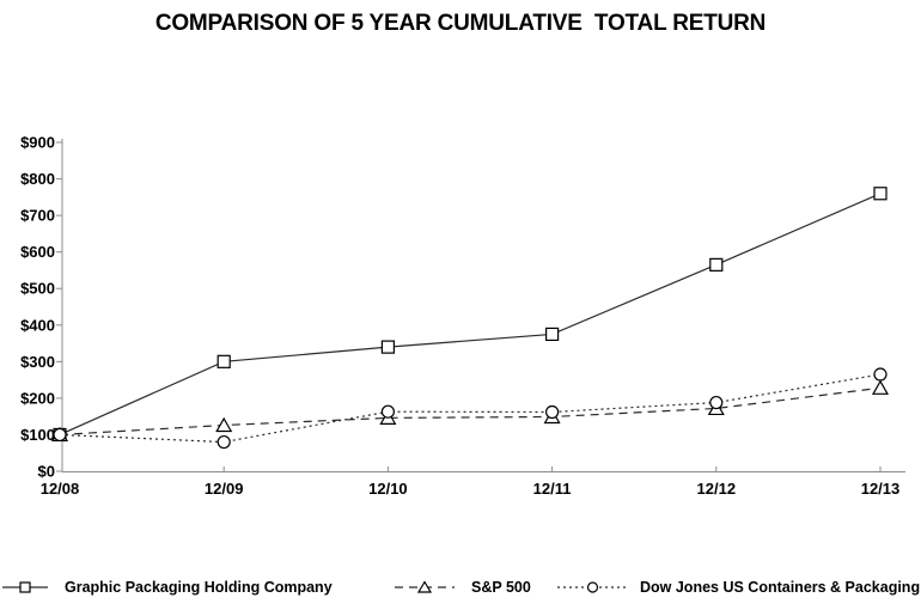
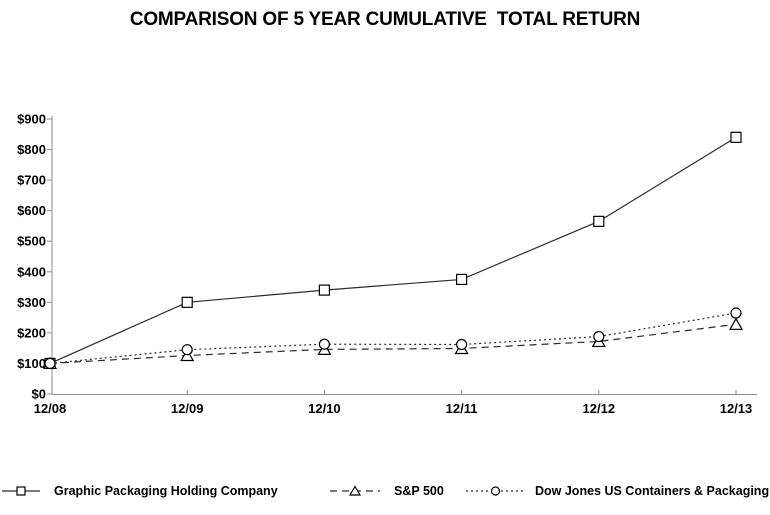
Dow Jones US Containers & Packaging/12/09: $80 -> $140
Graphic Packaging Holding Company/12/13: $760 -> $840
